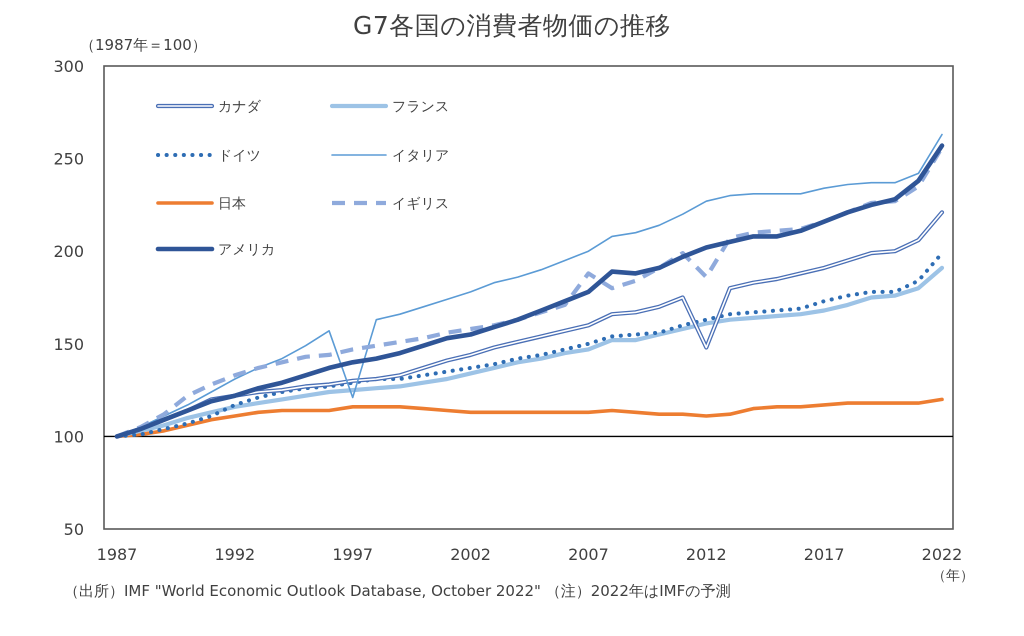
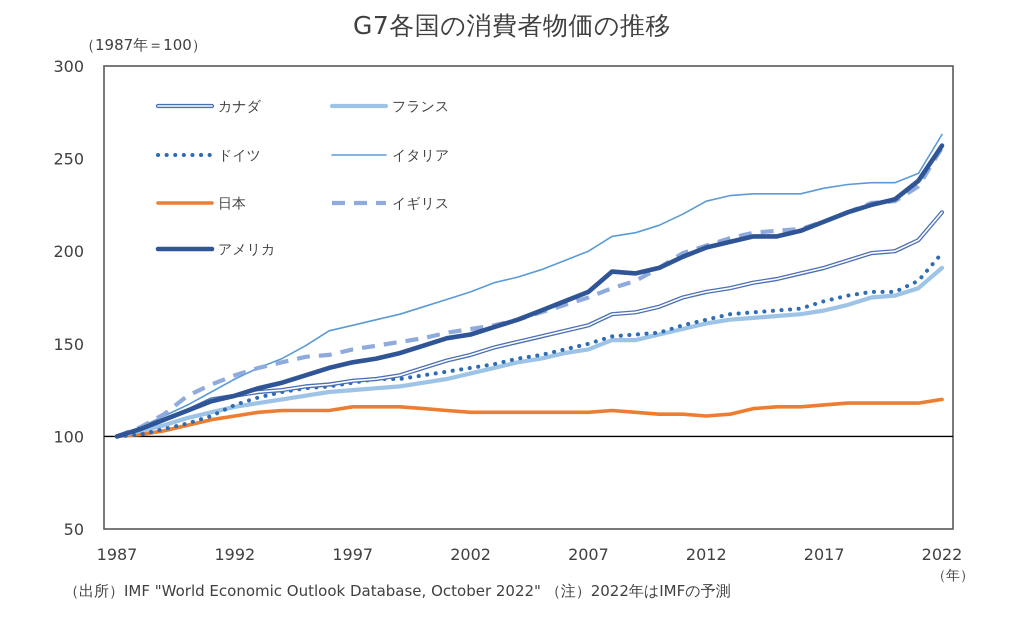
イタリア/1997: 121 -> 160
イギリス/2007: 188 -> 175
カナダ/2012: 148 -> 178
イギリス/2012: 186 -> 203
